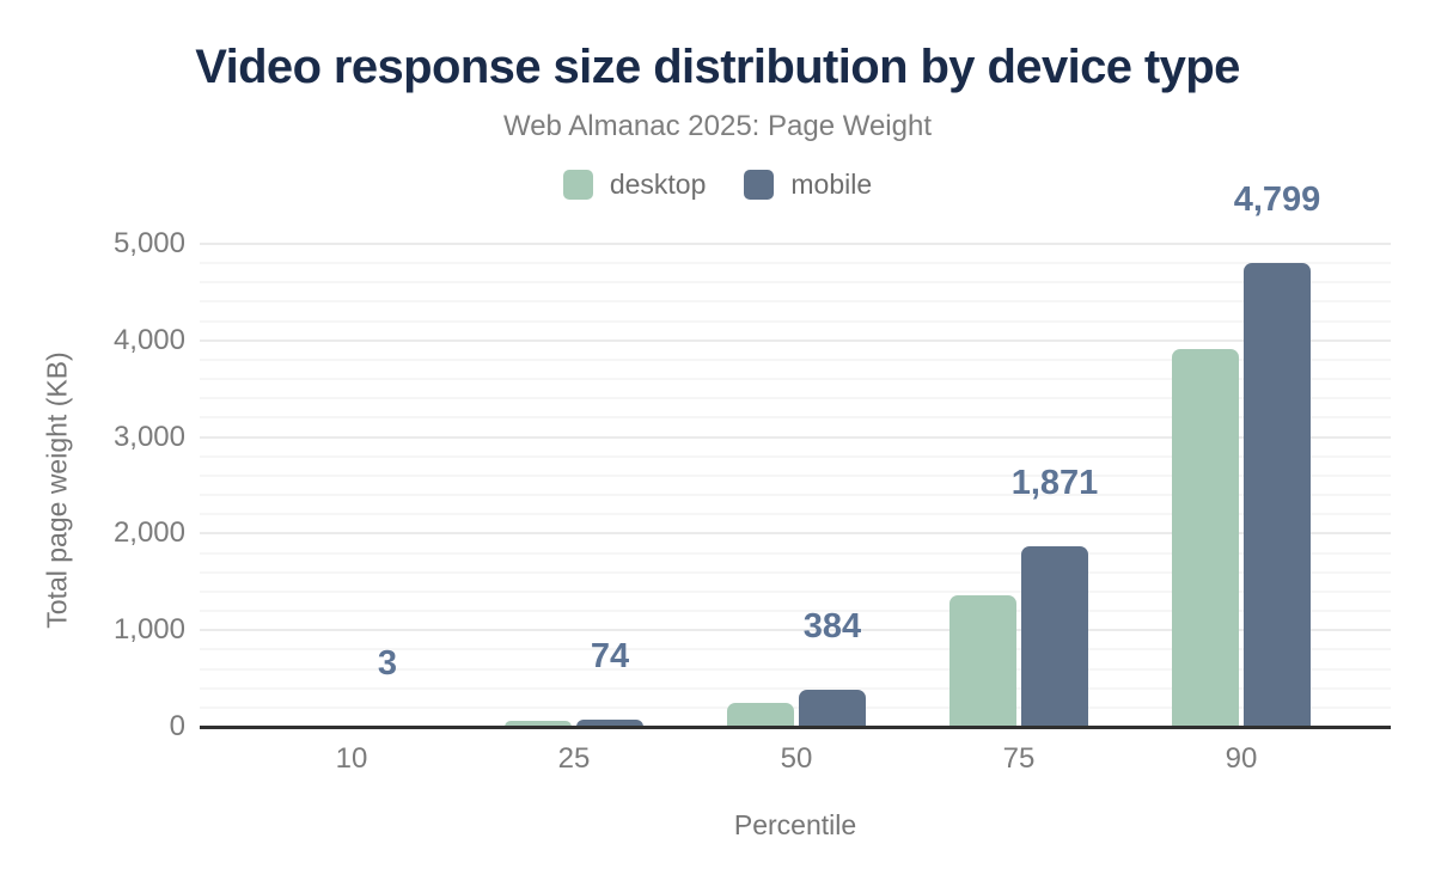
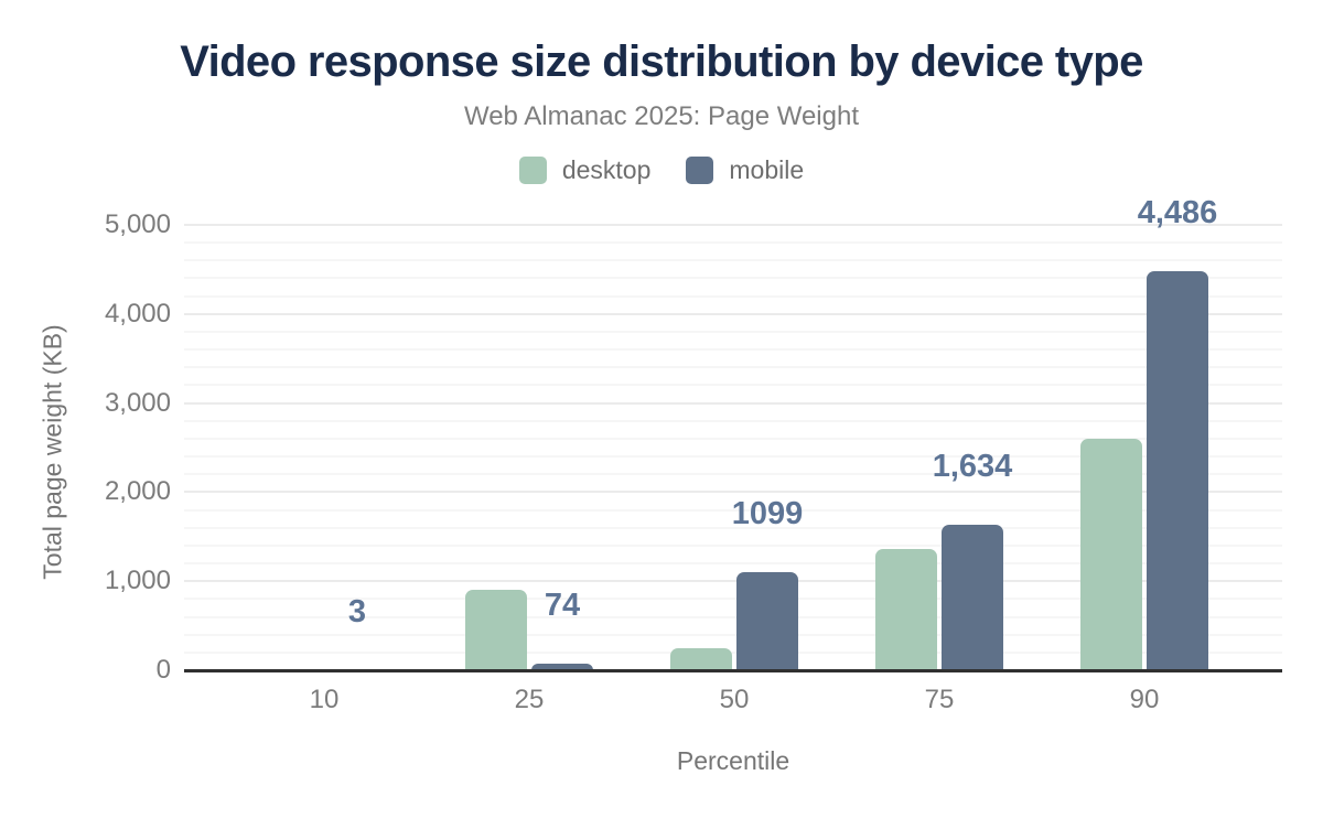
desktop/25: 100 -> 900
mobile/50: 384 -> 1099
mobile/75: 1,871 -> 1,634
desktop/90: 3900 -> 2600
mobile/90: 4,799 -> 4,486
